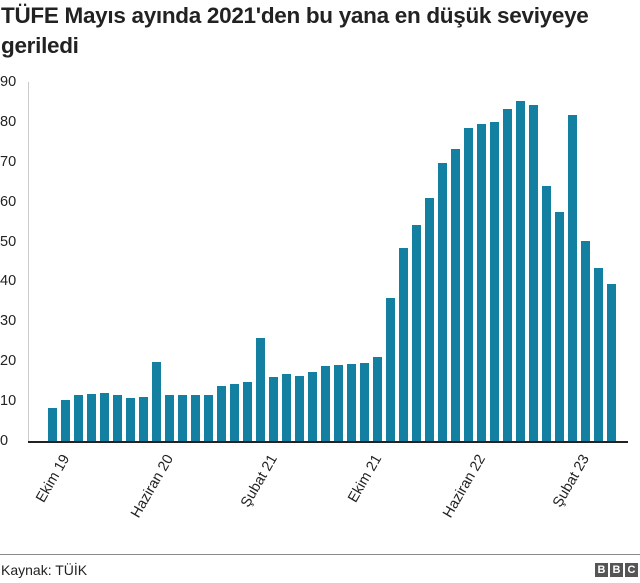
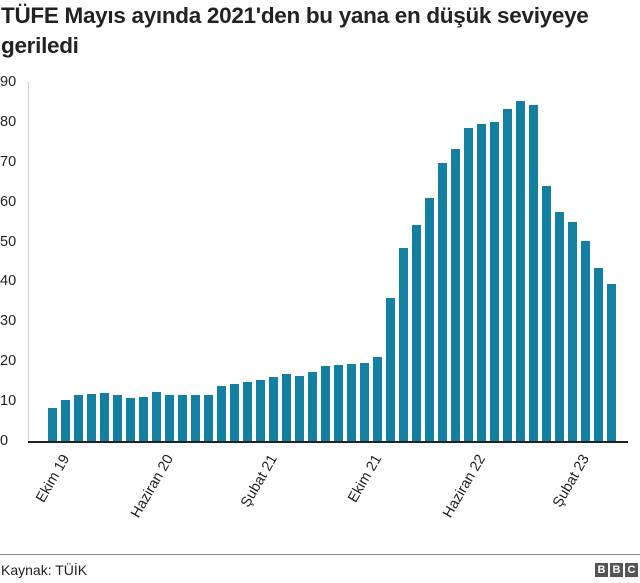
Haziran 20: 20 -> 13
Şubat 21: 26 -> 16
Şubat 23: 82 -> 55
